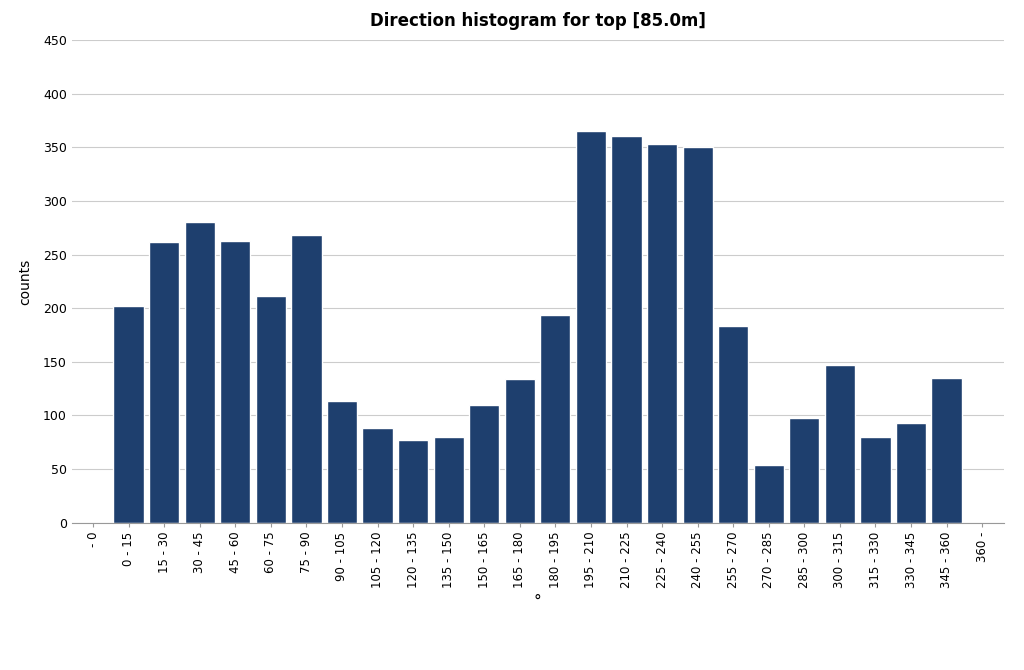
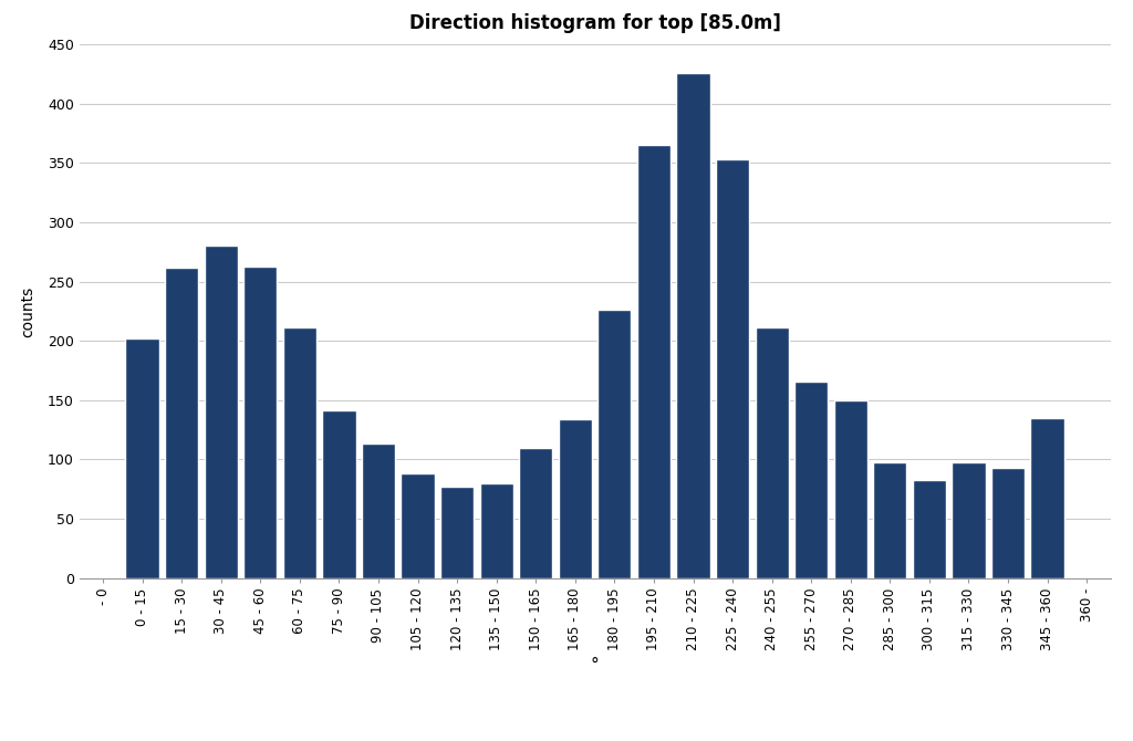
75 - 90: 268 -> 141
180 - 195: 194 -> 226
210 - 225: 361 -> 426
240 - 255: 350 -> 211
255 - 270: 183 -> 166
270 - 285: 54 -> 150
300 - 315: 147 -> 83
315 - 330: 80 -> 98
